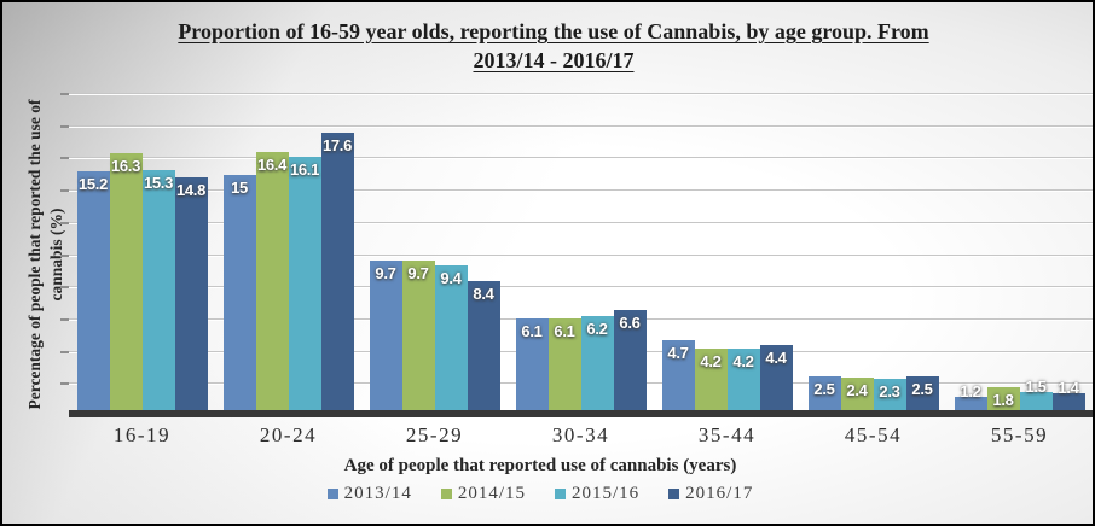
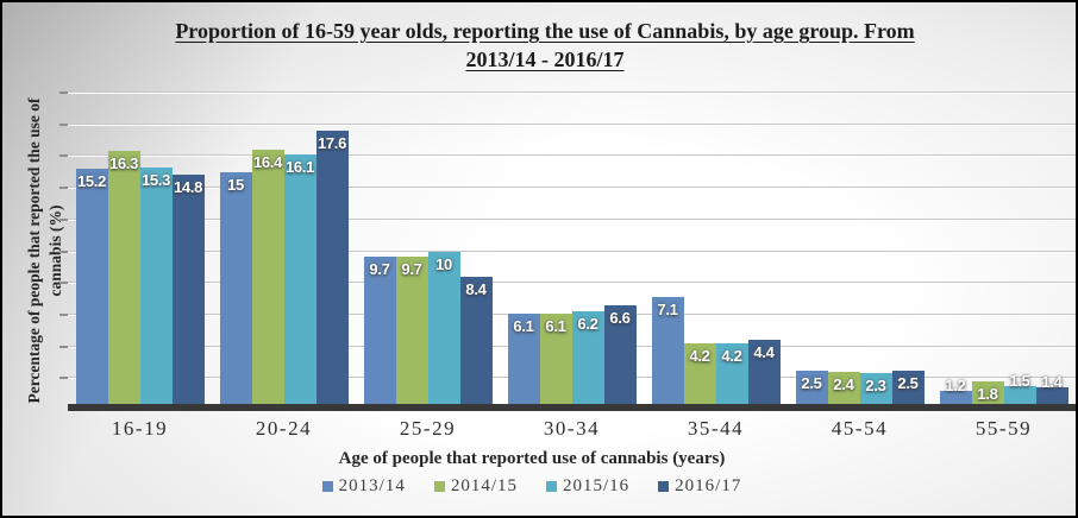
2015/16/25-29: 9.4 -> 10
2013/14/35-44: 4.7 -> 7.1
